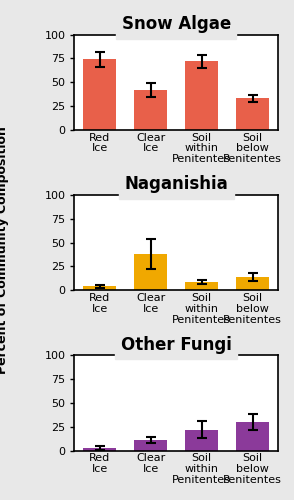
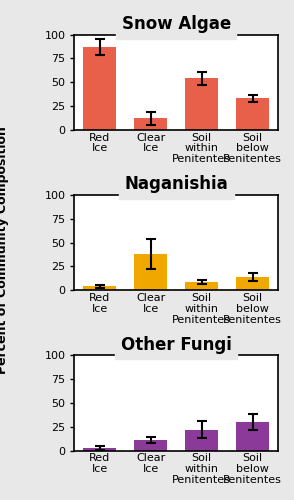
Snow Algae/Red Ice: 74 -> 87
Snow Algae/Clear Ice: 42 -> 12
Snow Algae/Soil within Penitentes: 72 -> 54
